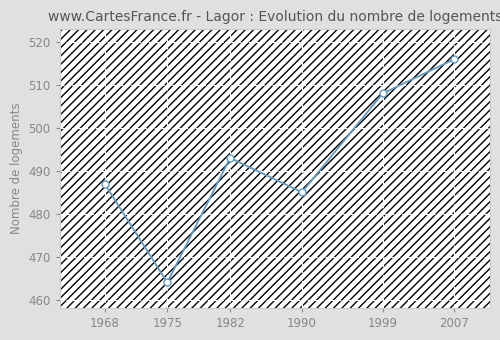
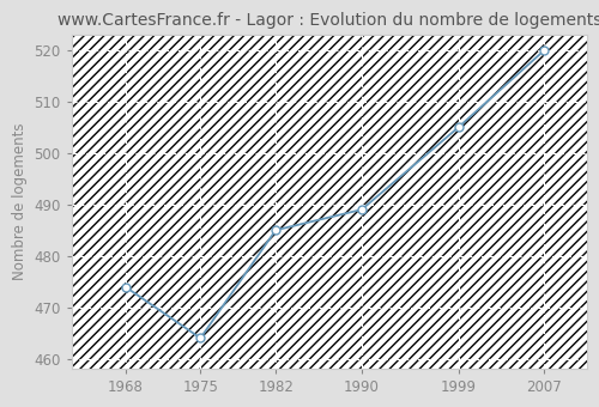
1968: 487 -> 474
1982: 493 -> 485
1990: 485 -> 489
1999: 508 -> 505
2007: 516 -> 520
